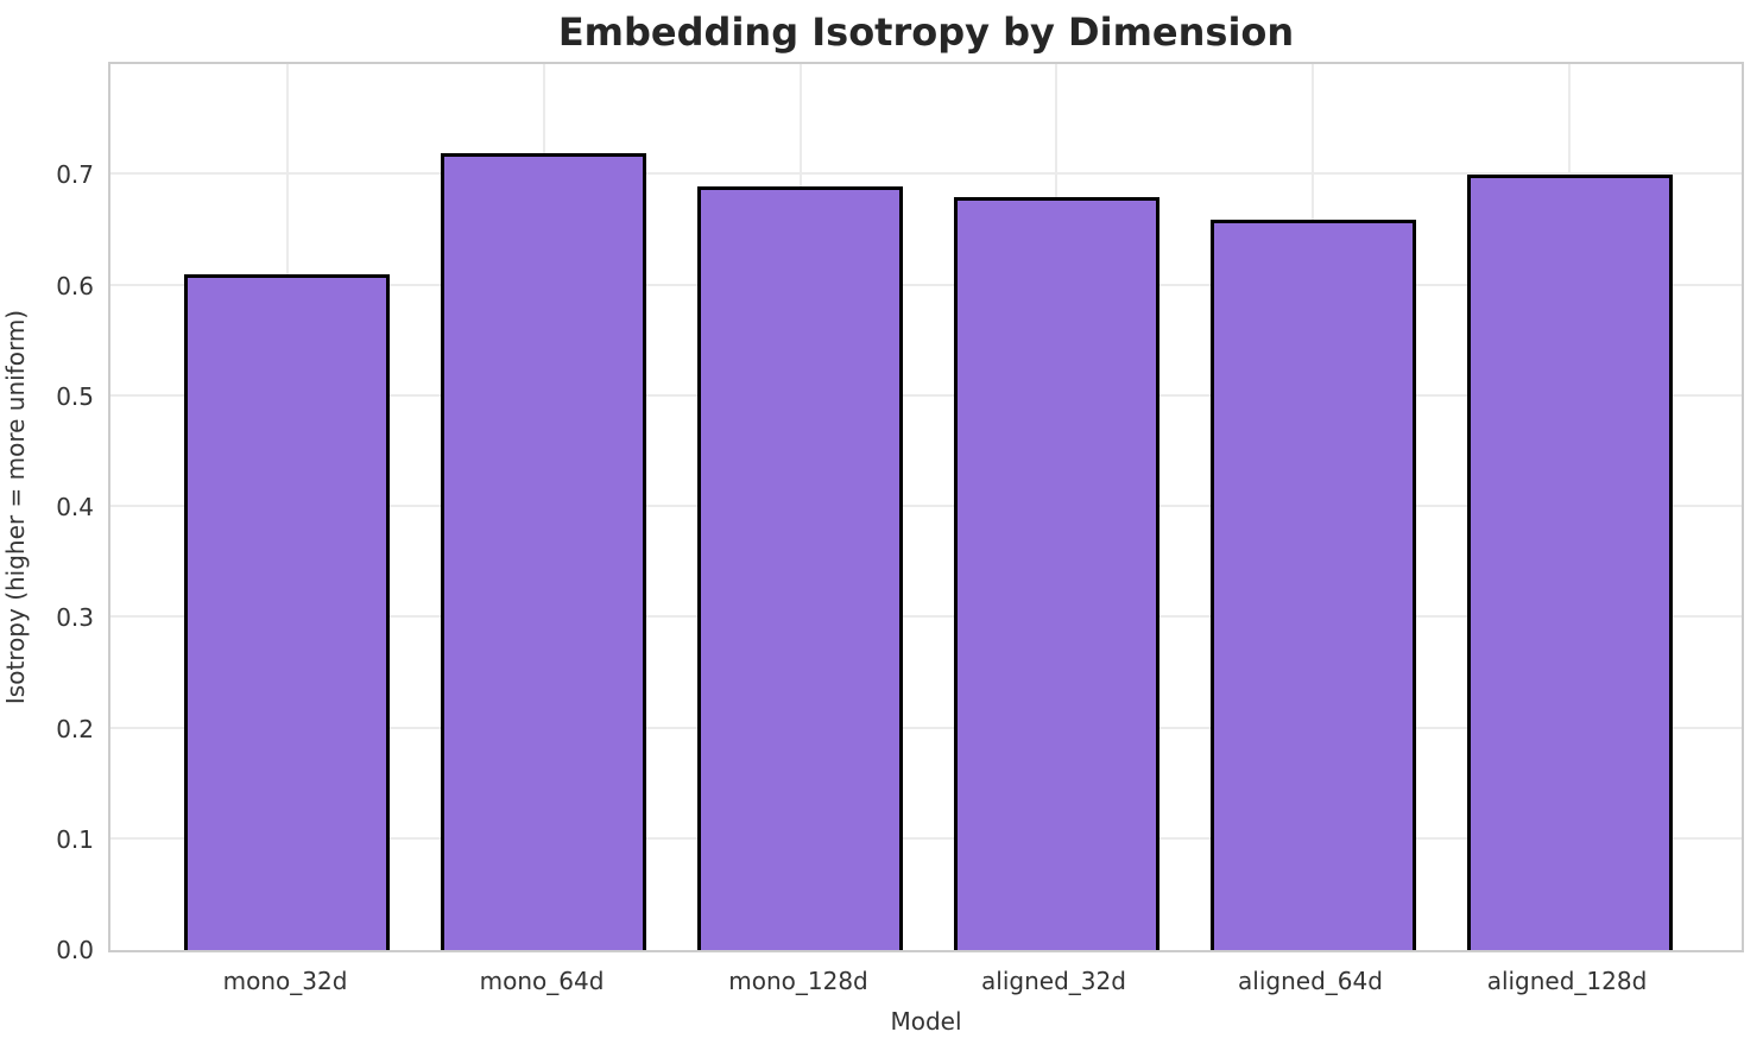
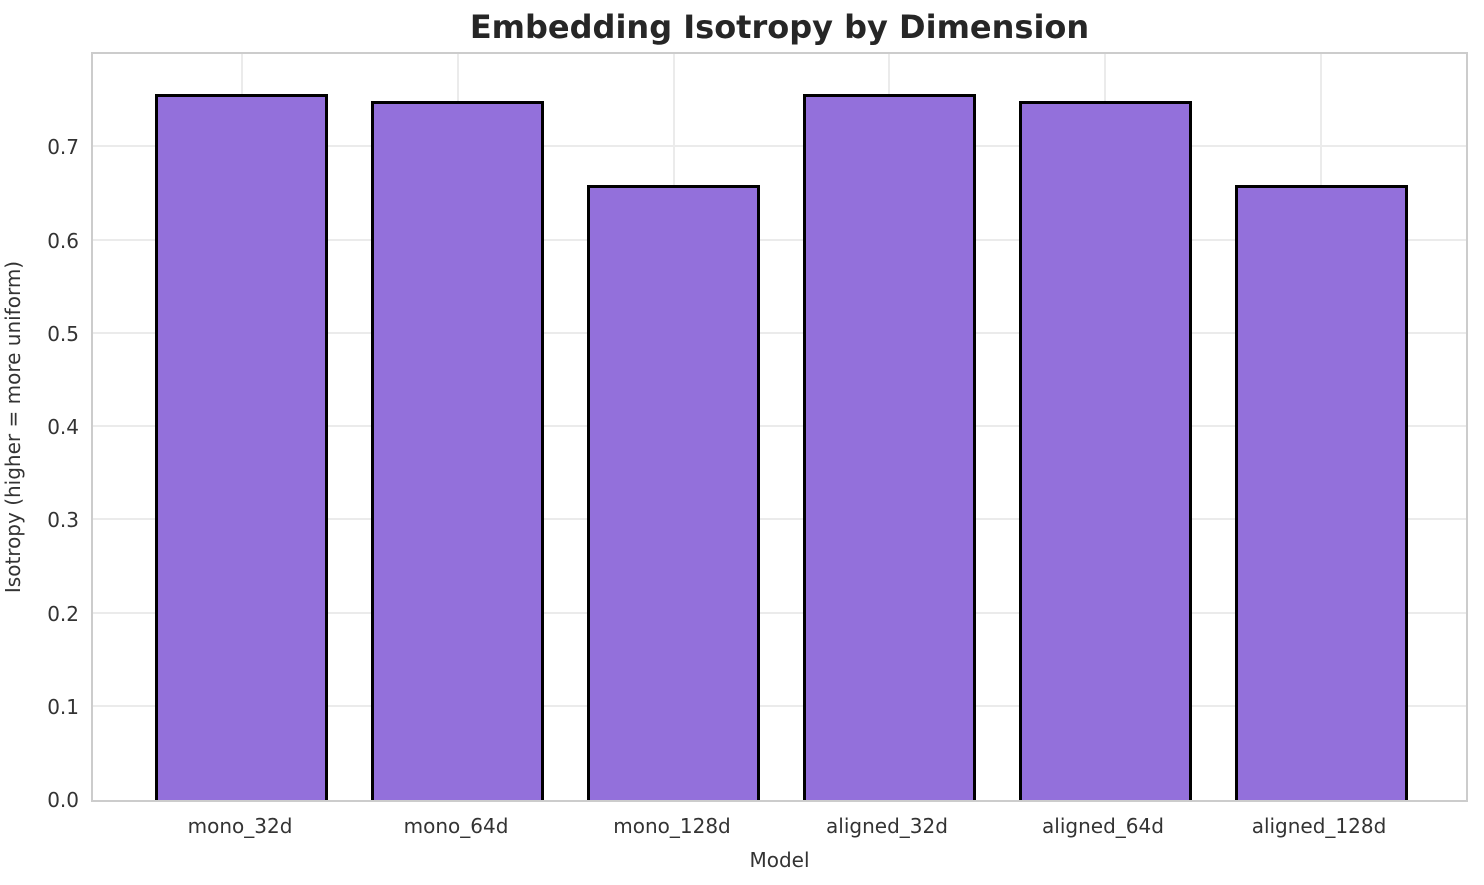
mono_32d: 0.61 -> 0.76
mono_64d: 0.72 -> 0.75
mono_128d: 0.69 -> 0.66
aligned_32d: 0.68 -> 0.76
aligned_64d: 0.66 -> 0.75
aligned_128d: 0.70 -> 0.66
